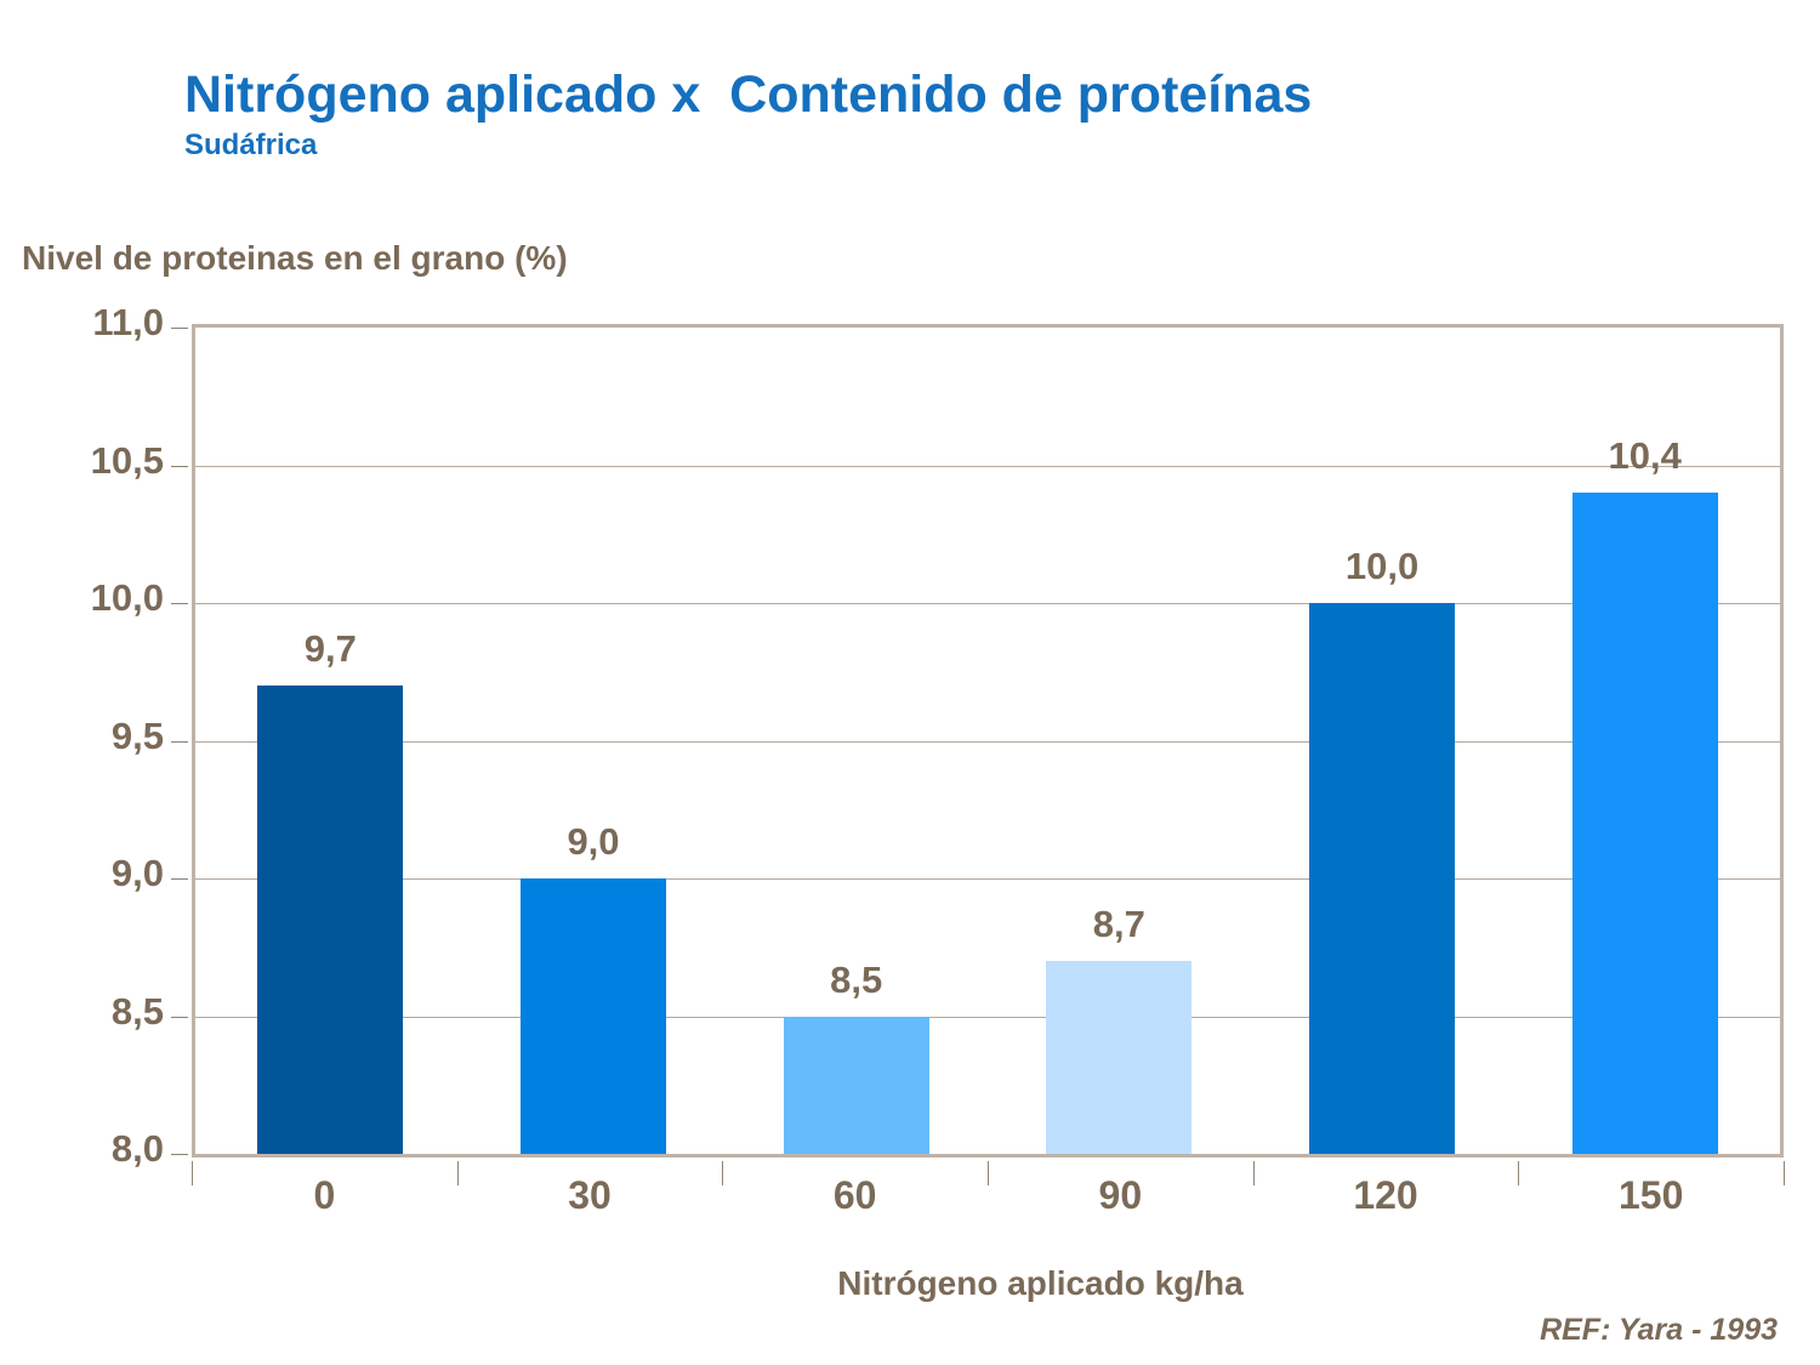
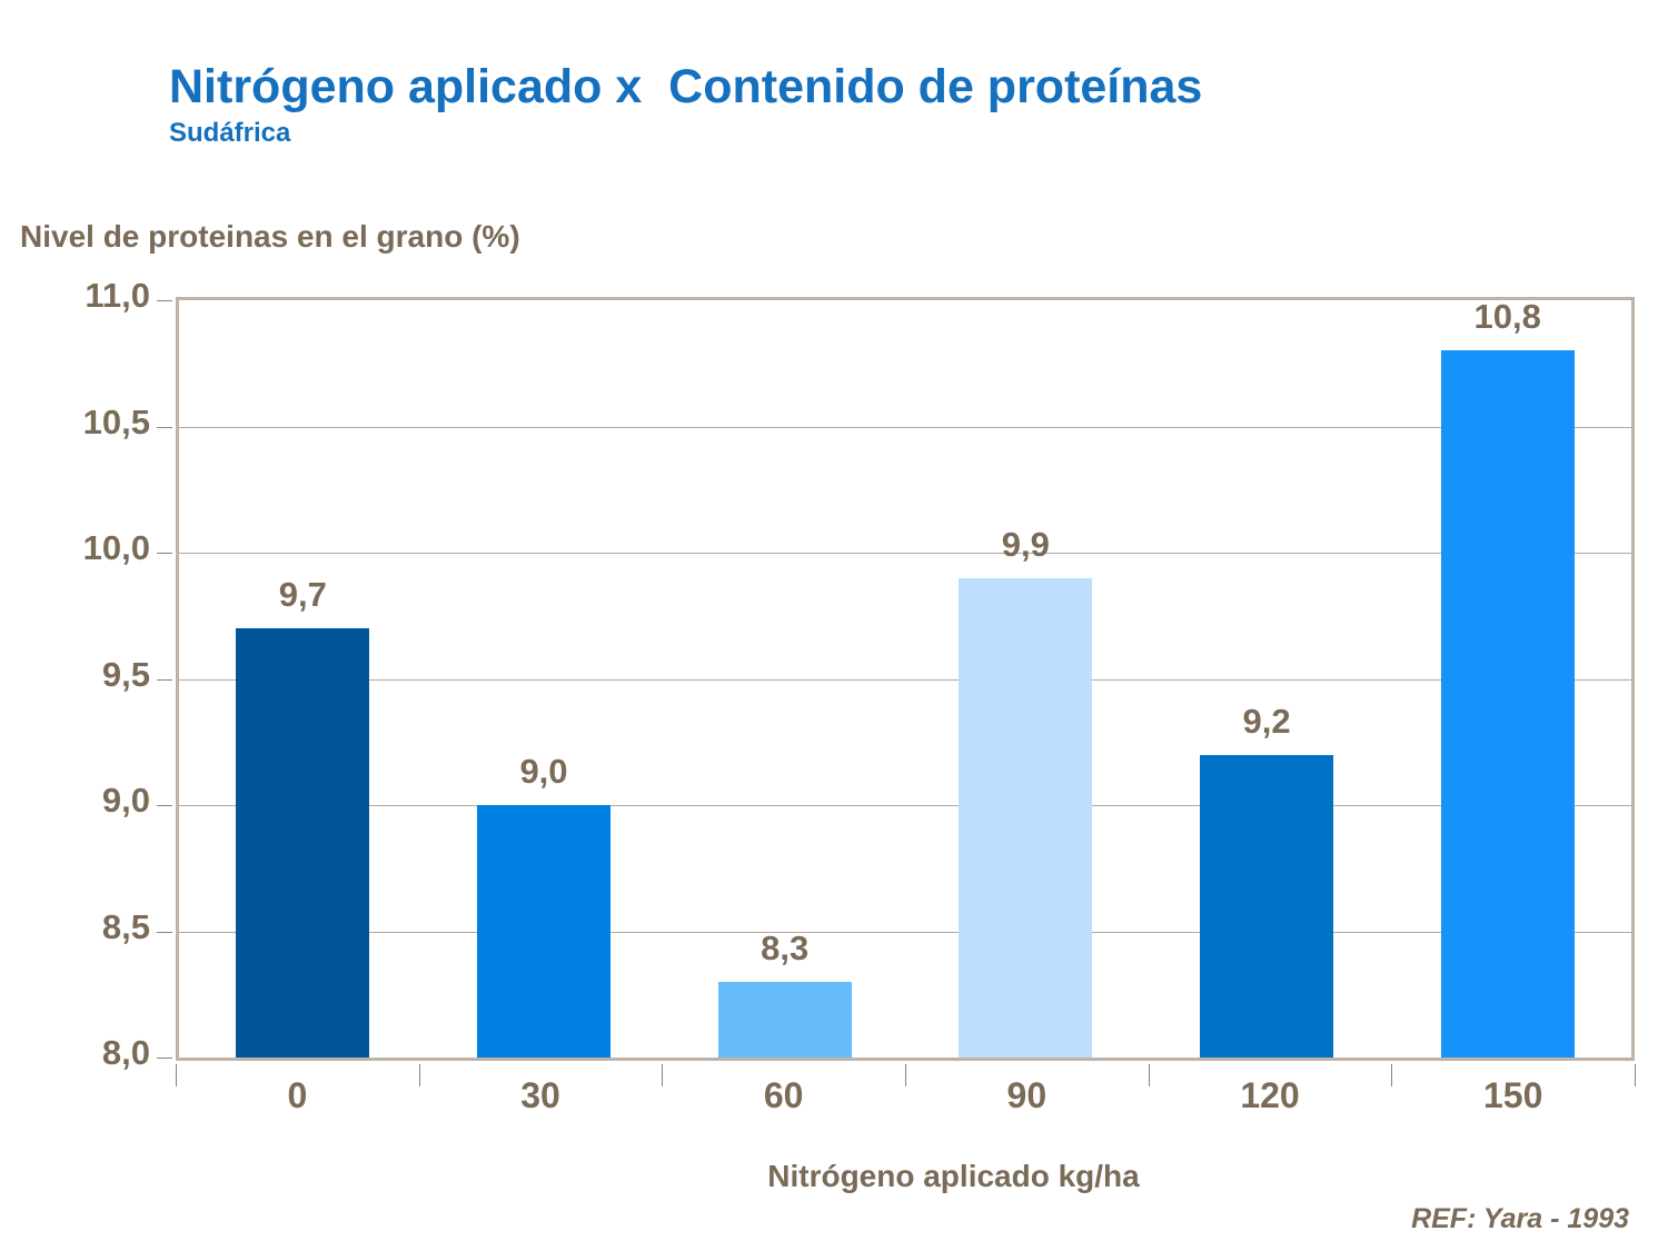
60: 8,5 -> 8,3
90: 8,7 -> 9,9
120: 10,0 -> 9,2
150: 10,4 -> 10,8
